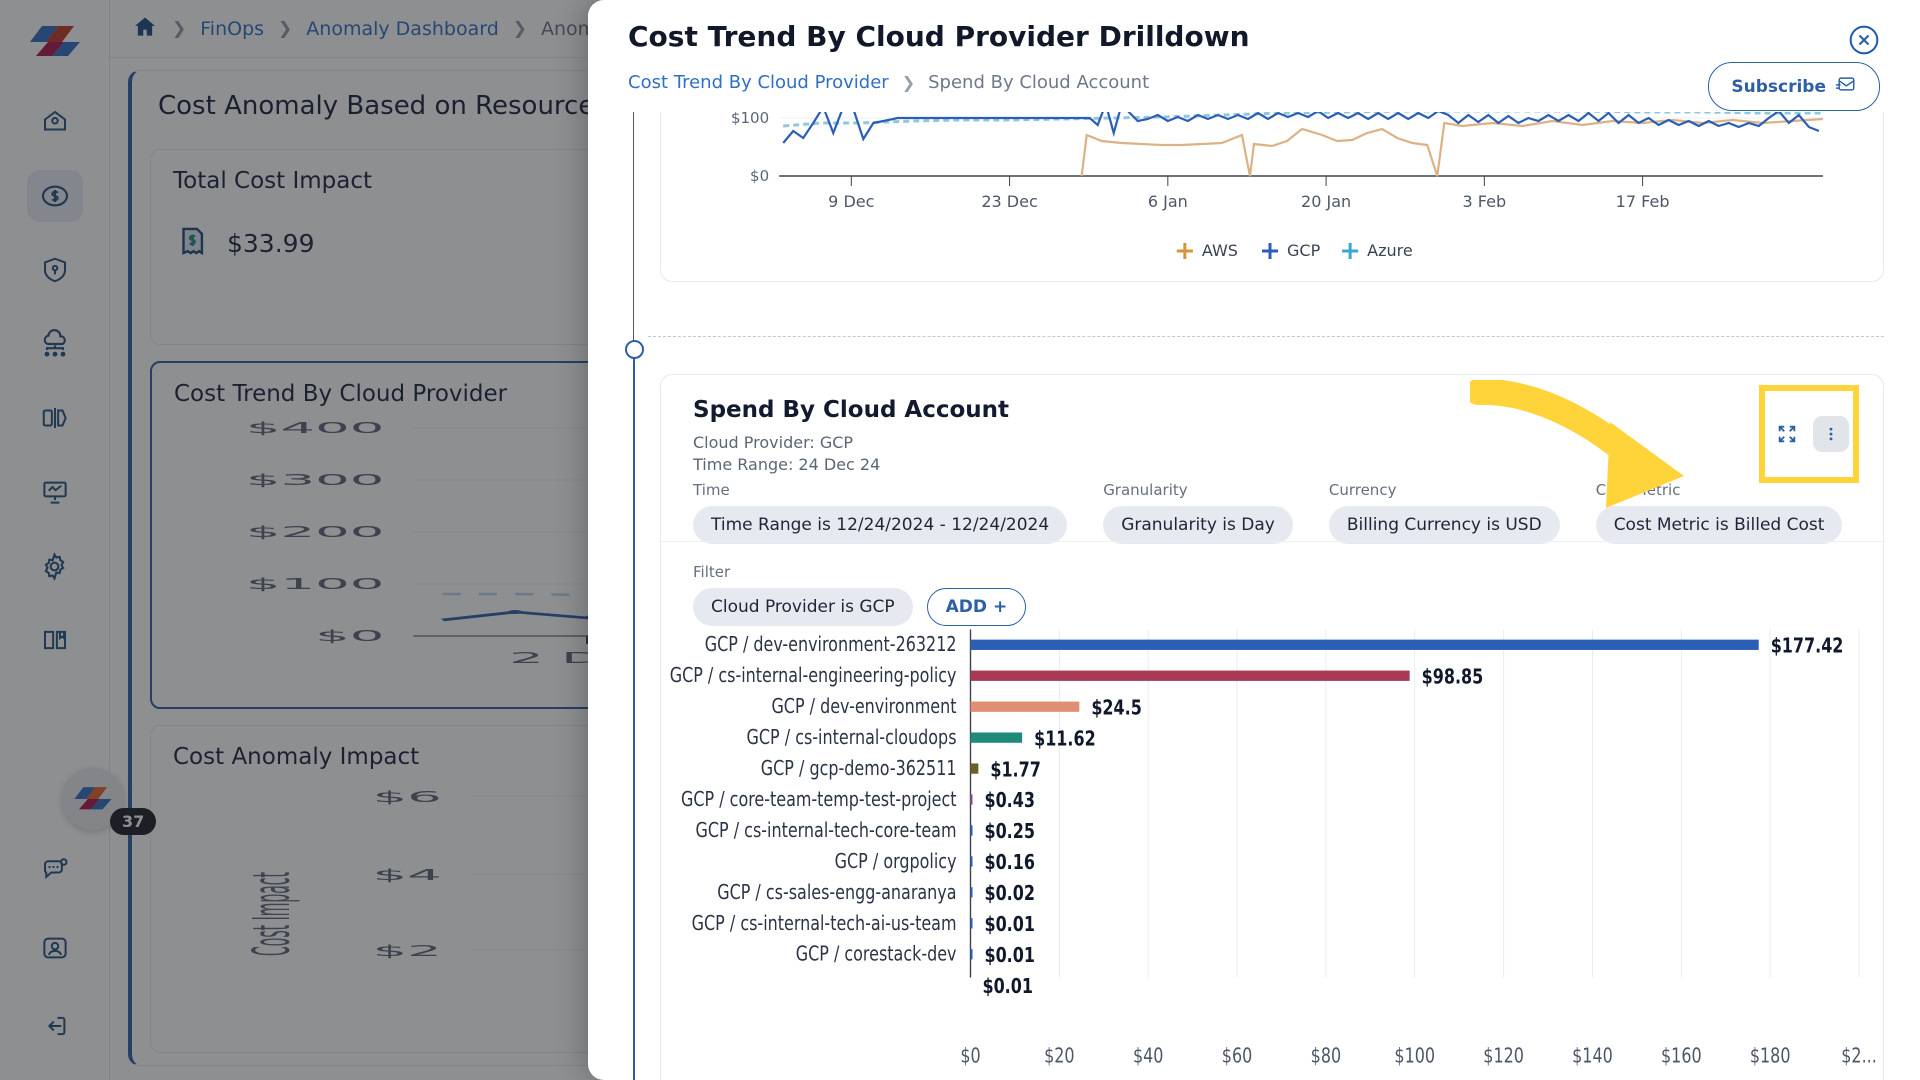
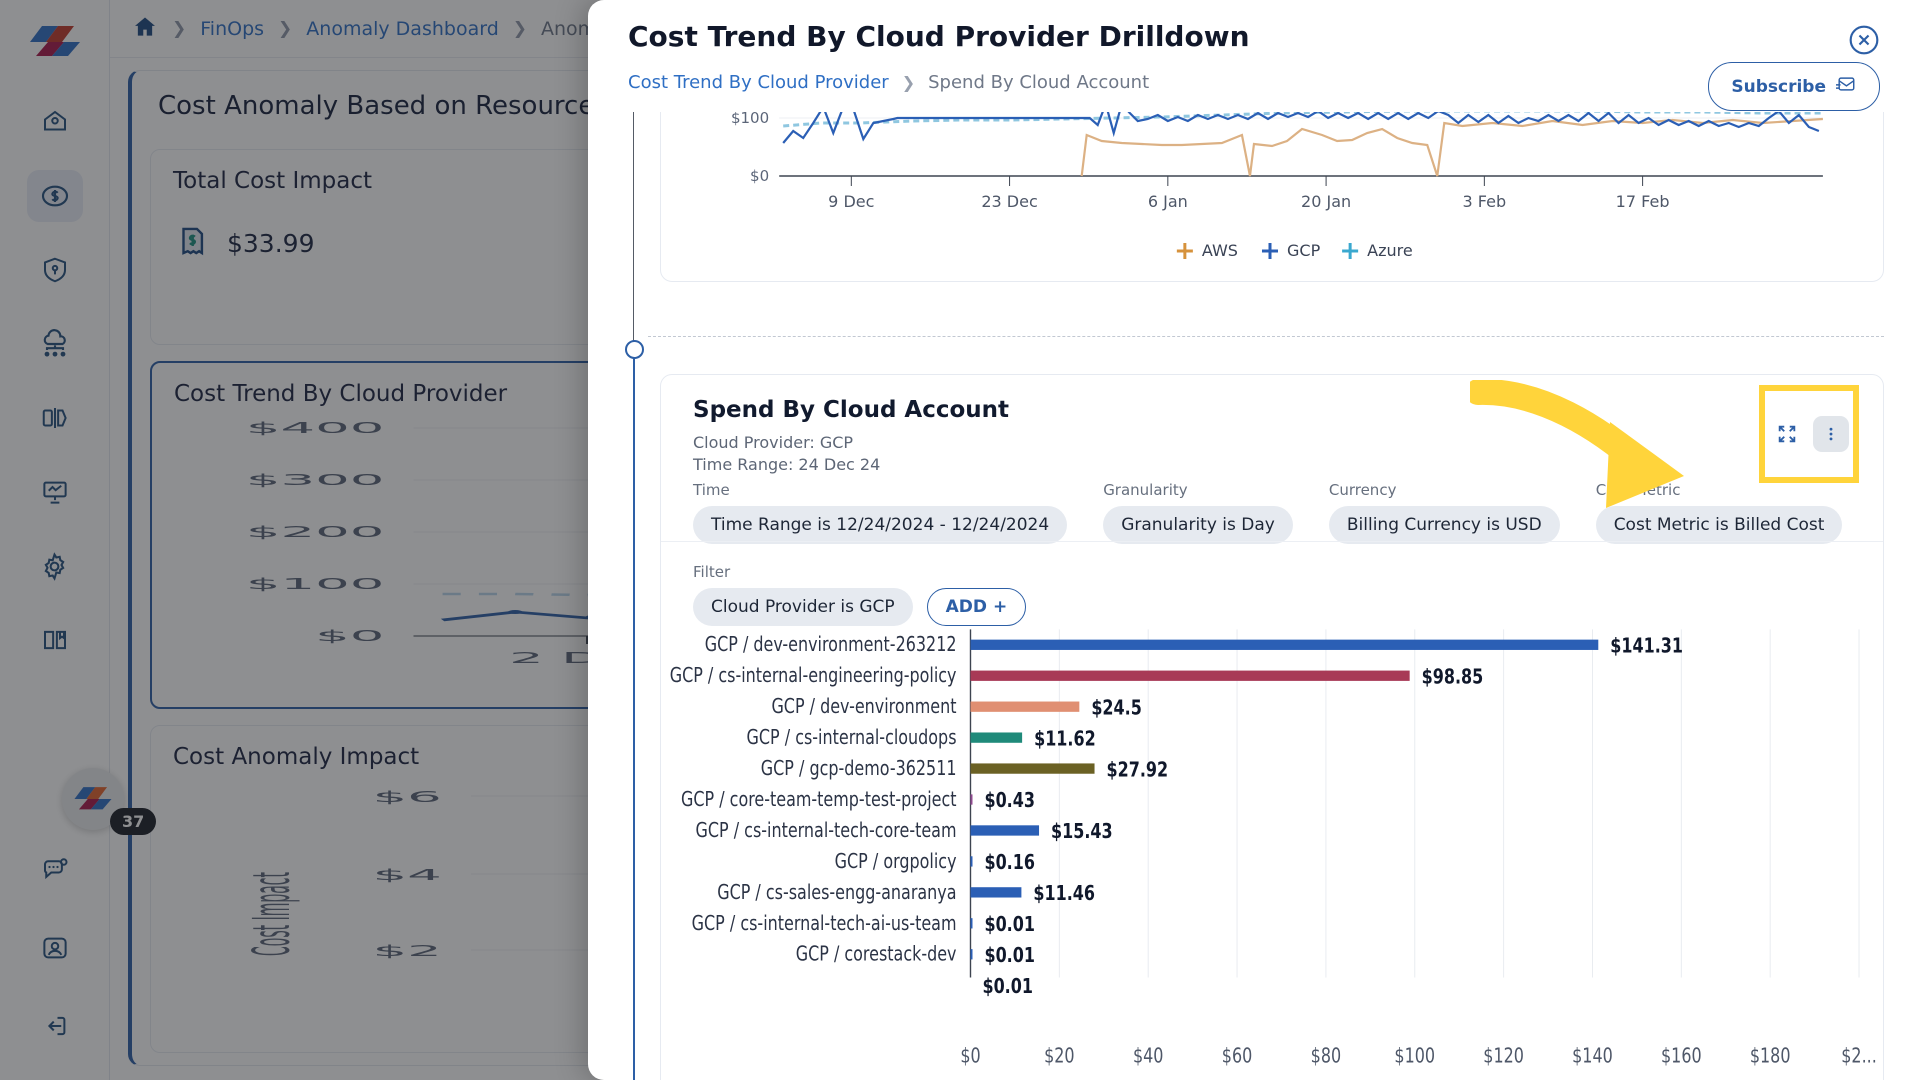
GCP / dev-environment-263212: $177.42 -> $141.31
GCP / gcp-demo-362511: $1.77 -> $27.92
GCP / cs-internal-tech-core-team: $0.25 -> $15.43
GCP / cs-sales-engg-anaranya: $0.02 -> $11.46
